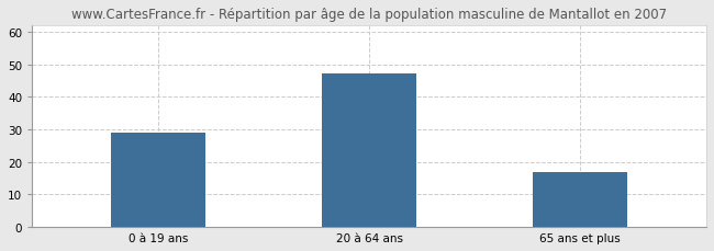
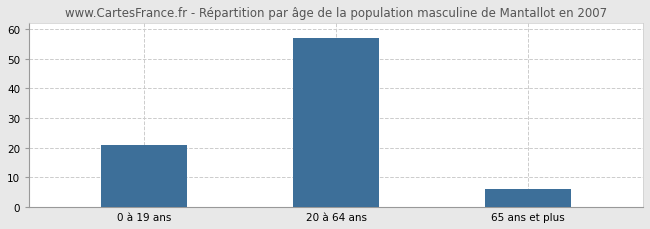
0 à 19 ans: 29 -> 21
20 à 64 ans: 47 -> 57
65 ans et plus: 17 -> 6
